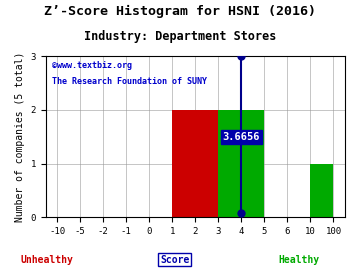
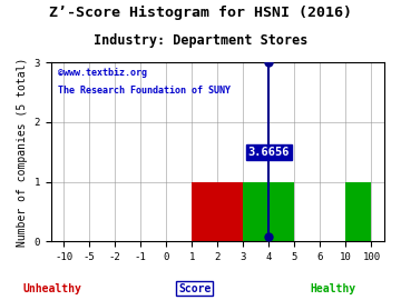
2: 2 -> 1
4: 2 -> 1
